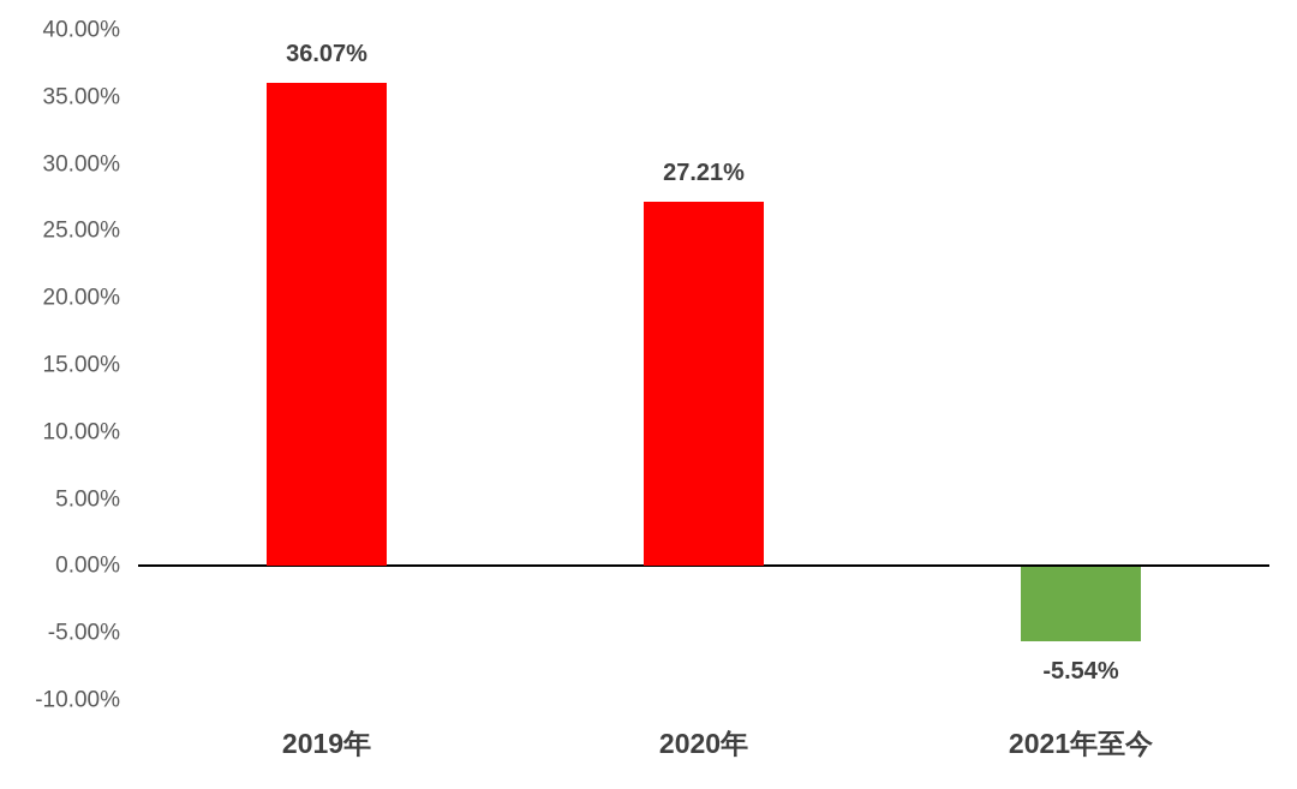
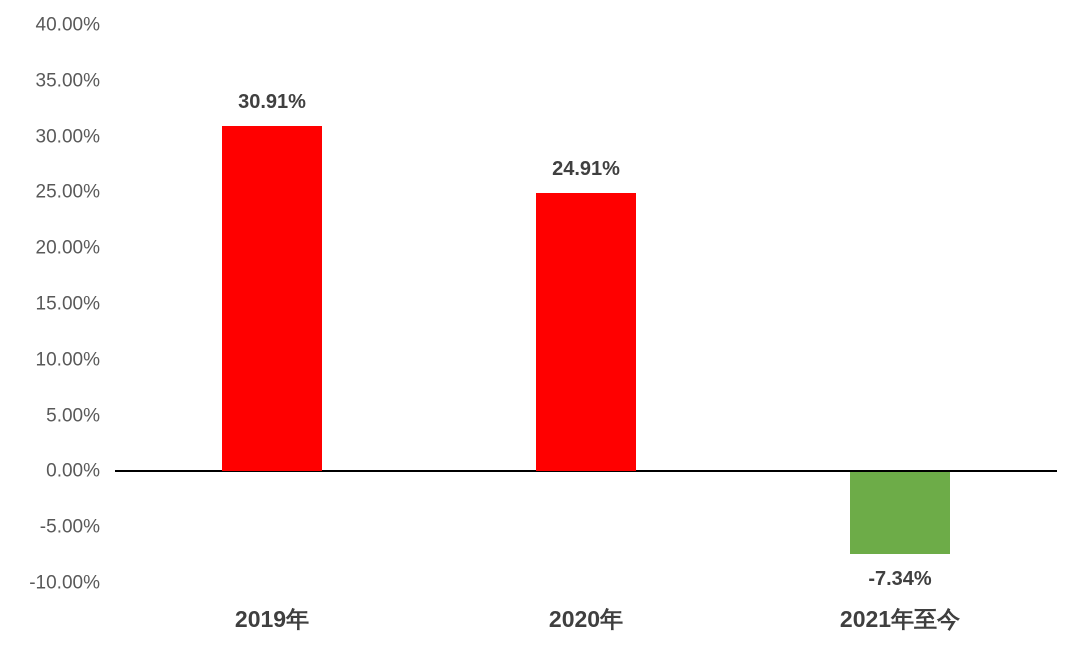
2019年: 36.07% -> 30.91%
2020年: 27.21% -> 24.91%
2021年至今: -5.54% -> -7.34%
